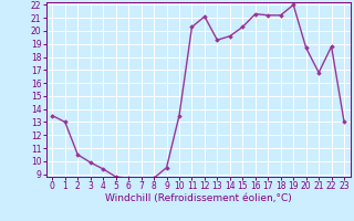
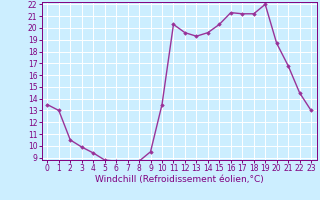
12: 21.1 -> 19.6
22: 18.8 -> 14.5
